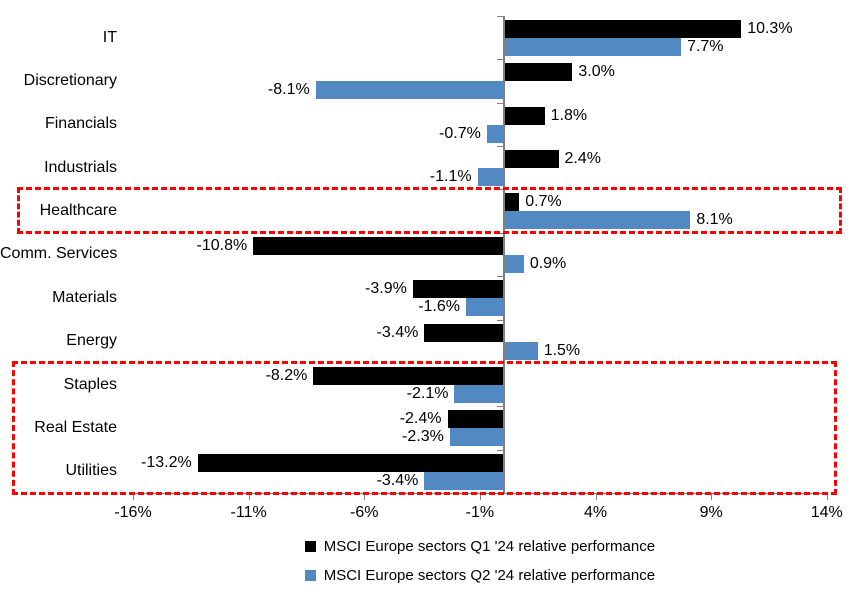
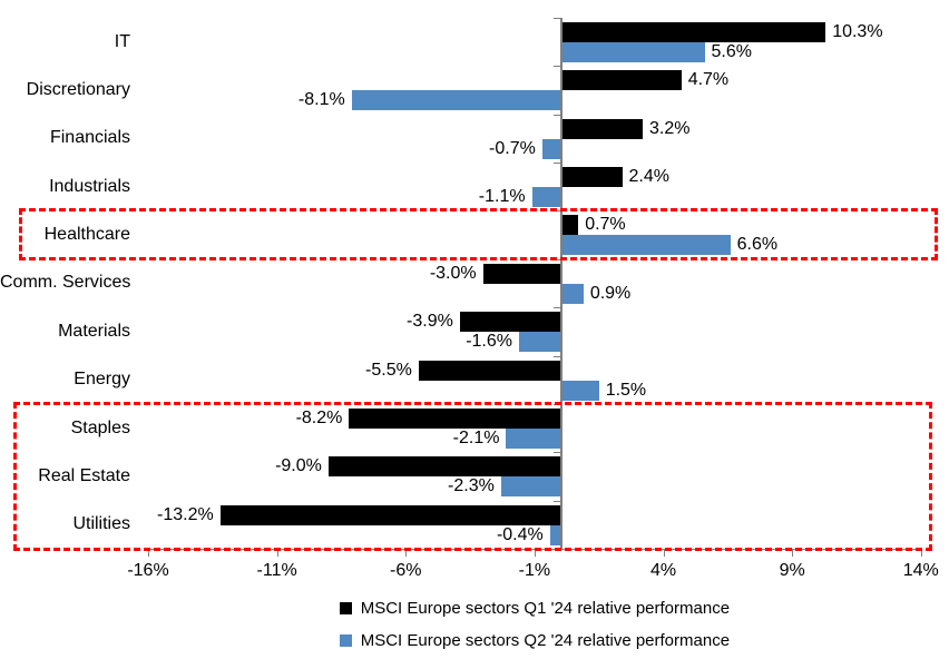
MSCI Europe sectors Q2 '24 relative performance/IT: 7.7% -> 5.6%
MSCI Europe sectors Q1 '24 relative performance/Discretionary: 3.0% -> 4.7%
MSCI Europe sectors Q1 '24 relative performance/Financials: 1.8% -> 3.2%
MSCI Europe sectors Q2 '24 relative performance/Healthcare: 8.1% -> 6.6%
MSCI Europe sectors Q1 '24 relative performance/Comm. Services: -10.8% -> -3.0%
MSCI Europe sectors Q1 '24 relative performance/Energy: -3.4% -> -5.5%
MSCI Europe sectors Q1 '24 relative performance/Real Estate: -2.4% -> -9.0%
MSCI Europe sectors Q2 '24 relative performance/Utilities: -3.4% -> -0.4%
